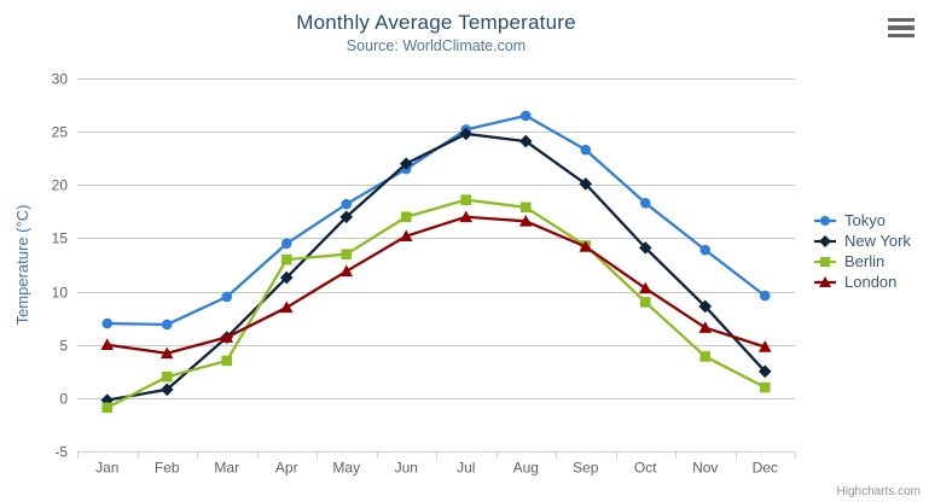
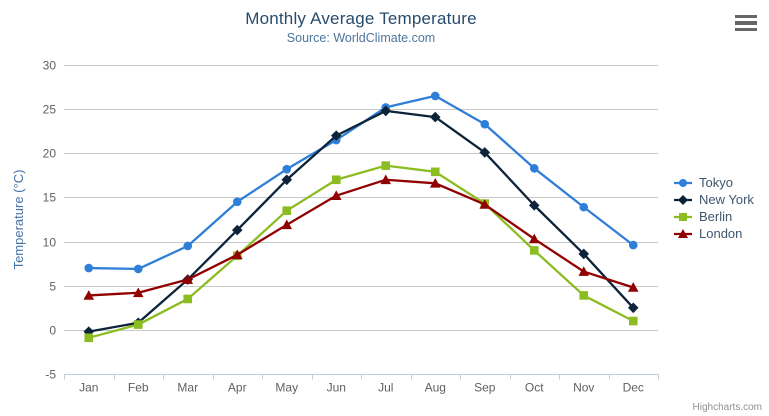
London/Jan: 5 -> 4
Berlin/Feb: 2 -> 1
Berlin/Apr: 13 -> 8
